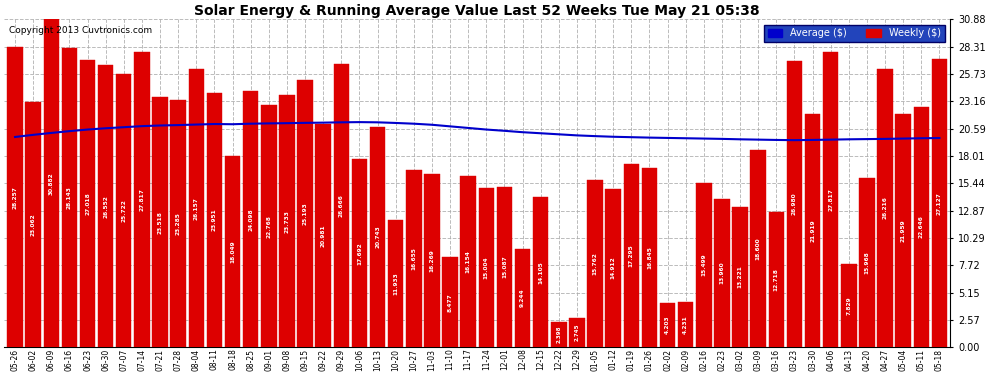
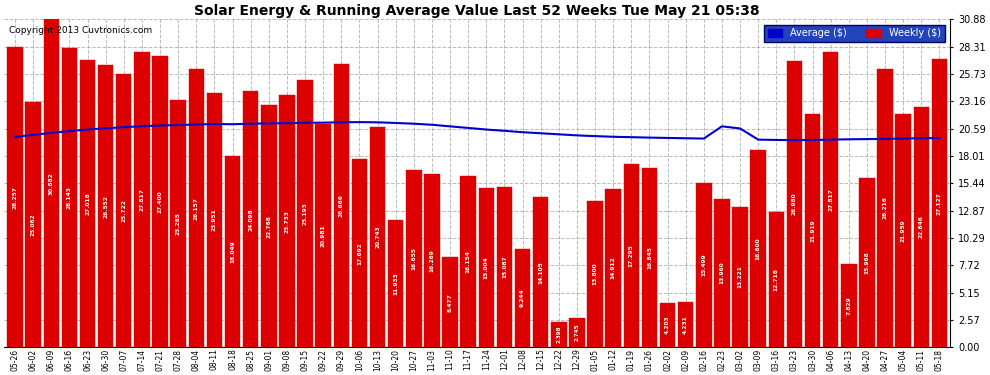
Weekly ($)/07-21: 23.5 -> 27.4
Weekly ($)/01-05: 15.8 -> 13.8
Average ($)/02-23: 19.6 -> 20.8
Average ($)/03-02: 19.6 -> 20.6
